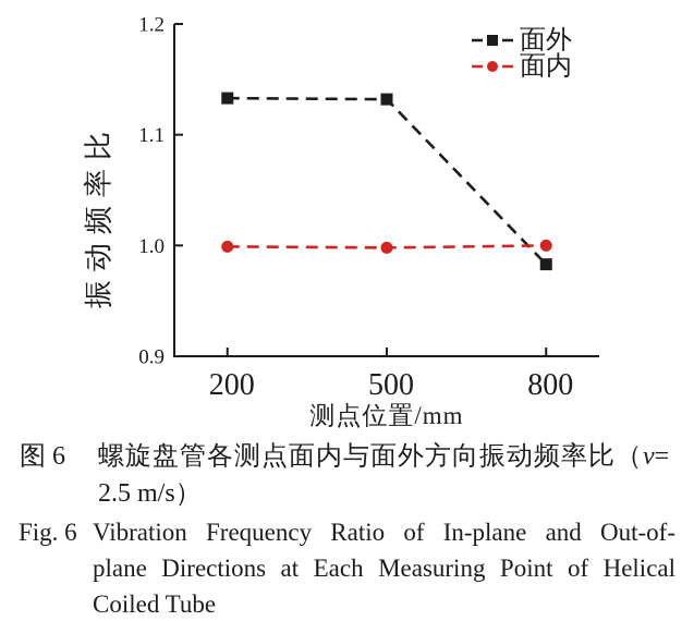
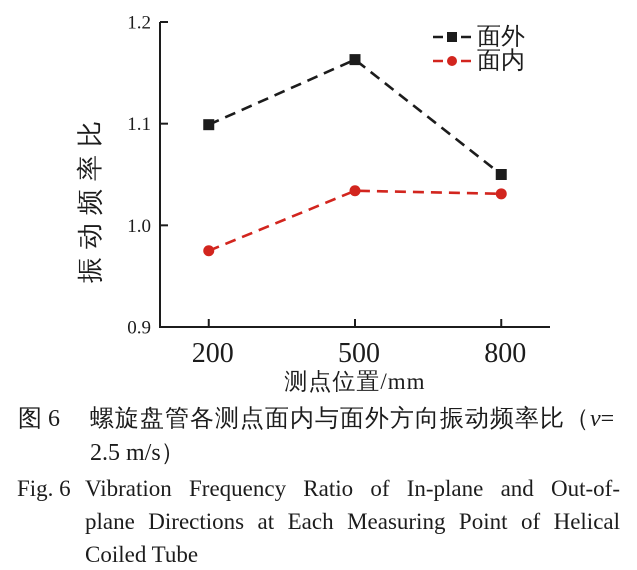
面外/200: 1.133 -> 1.099
面内/200: 0.999 -> 0.975
面外/500: 1.132 -> 1.163
面内/500: 0.998 -> 1.034
面外/800: 0.983 -> 1.050
面内/800: 1.000 -> 1.031
